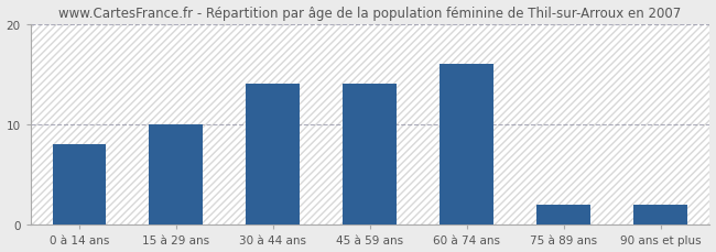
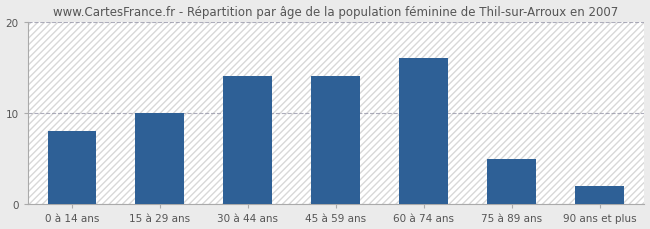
75 à 89 ans: 2 -> 5
